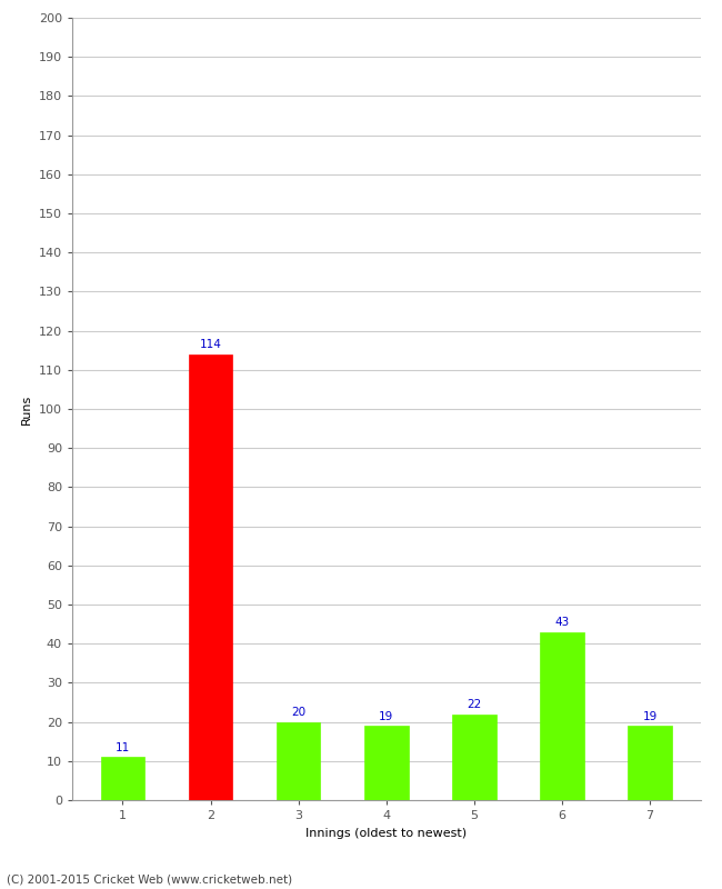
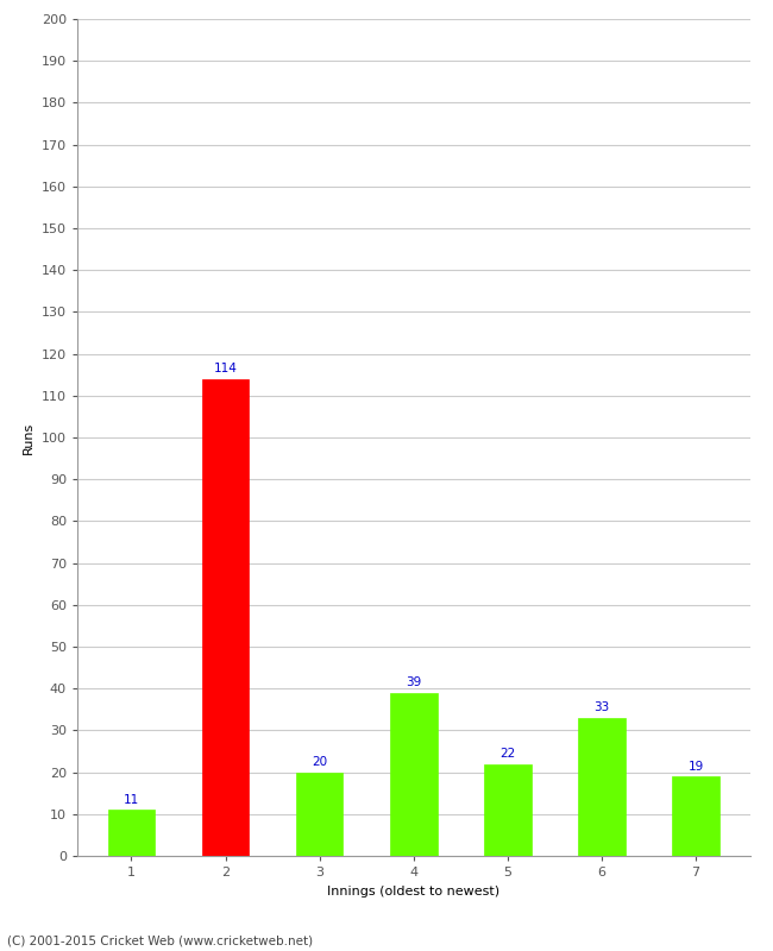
4: 19 -> 39
6: 43 -> 33
